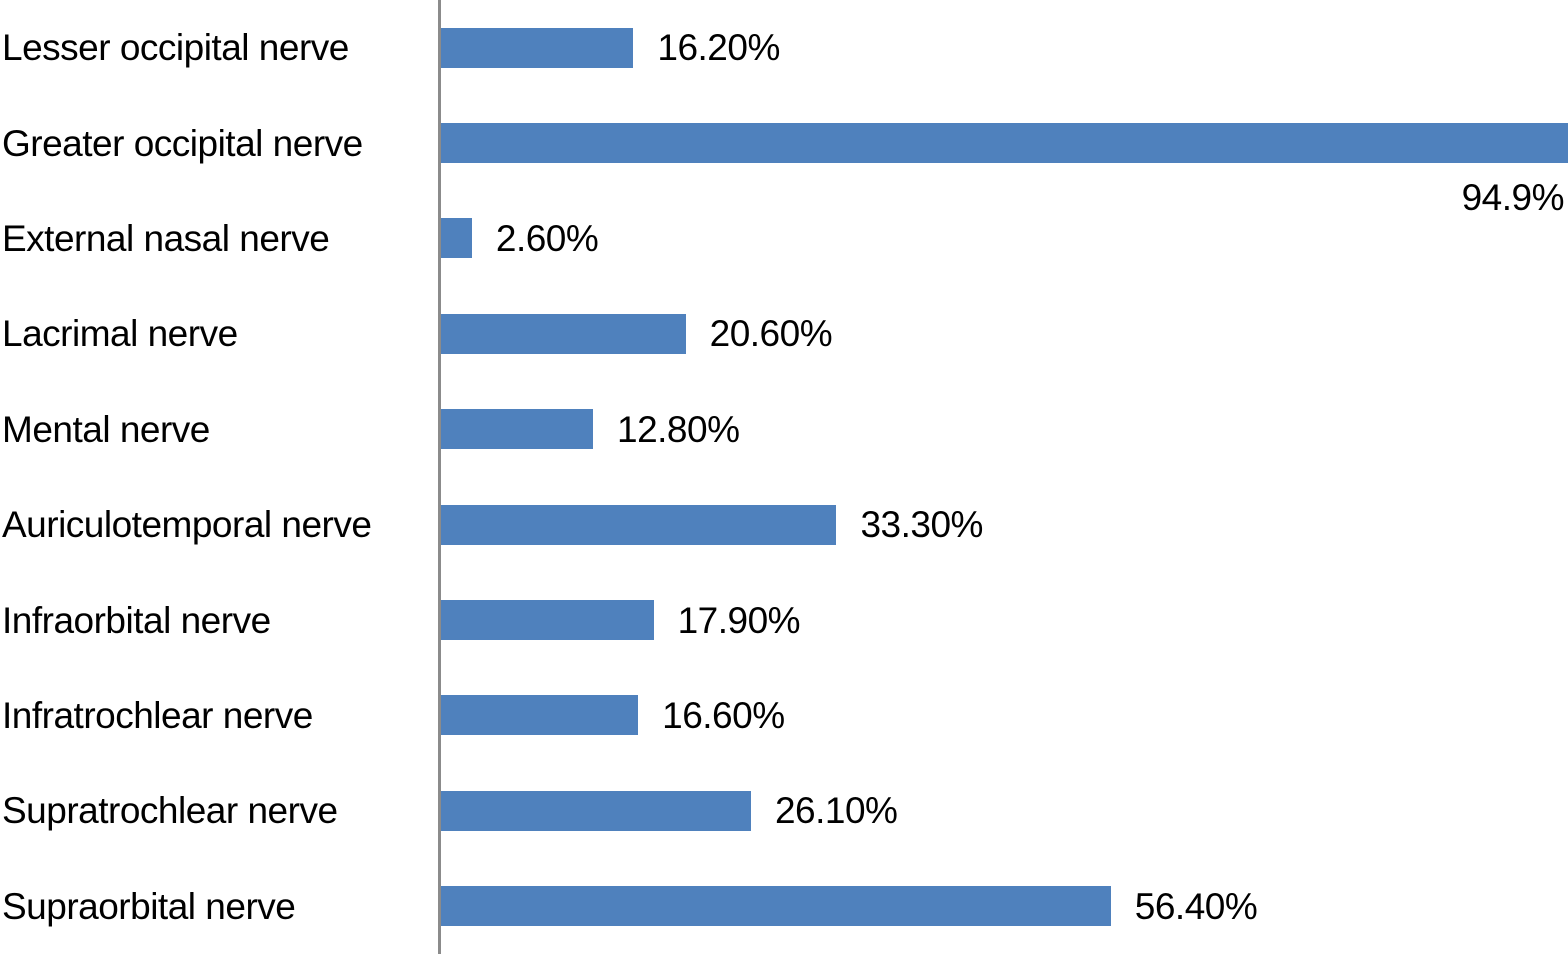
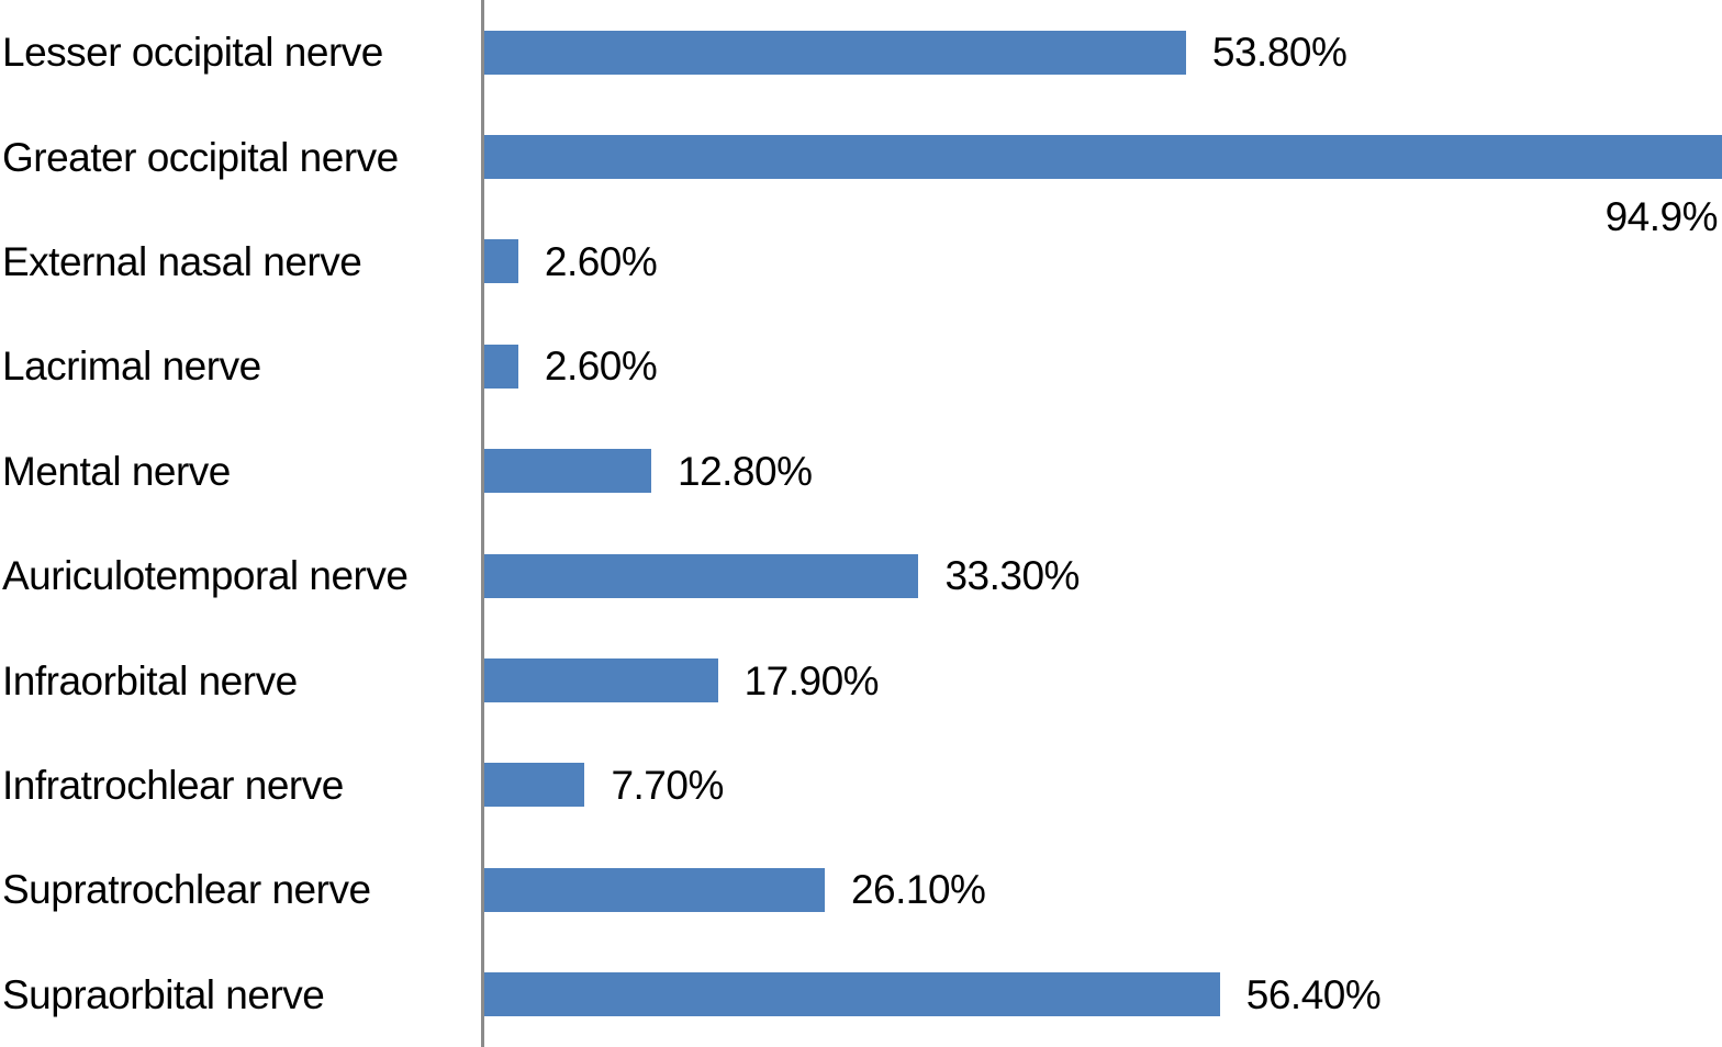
Lesser occipital nerve: 16.20% -> 53.80%
Lacrimal nerve: 20.60% -> 2.60%
Infratrochlear nerve: 16.60% -> 7.70%
